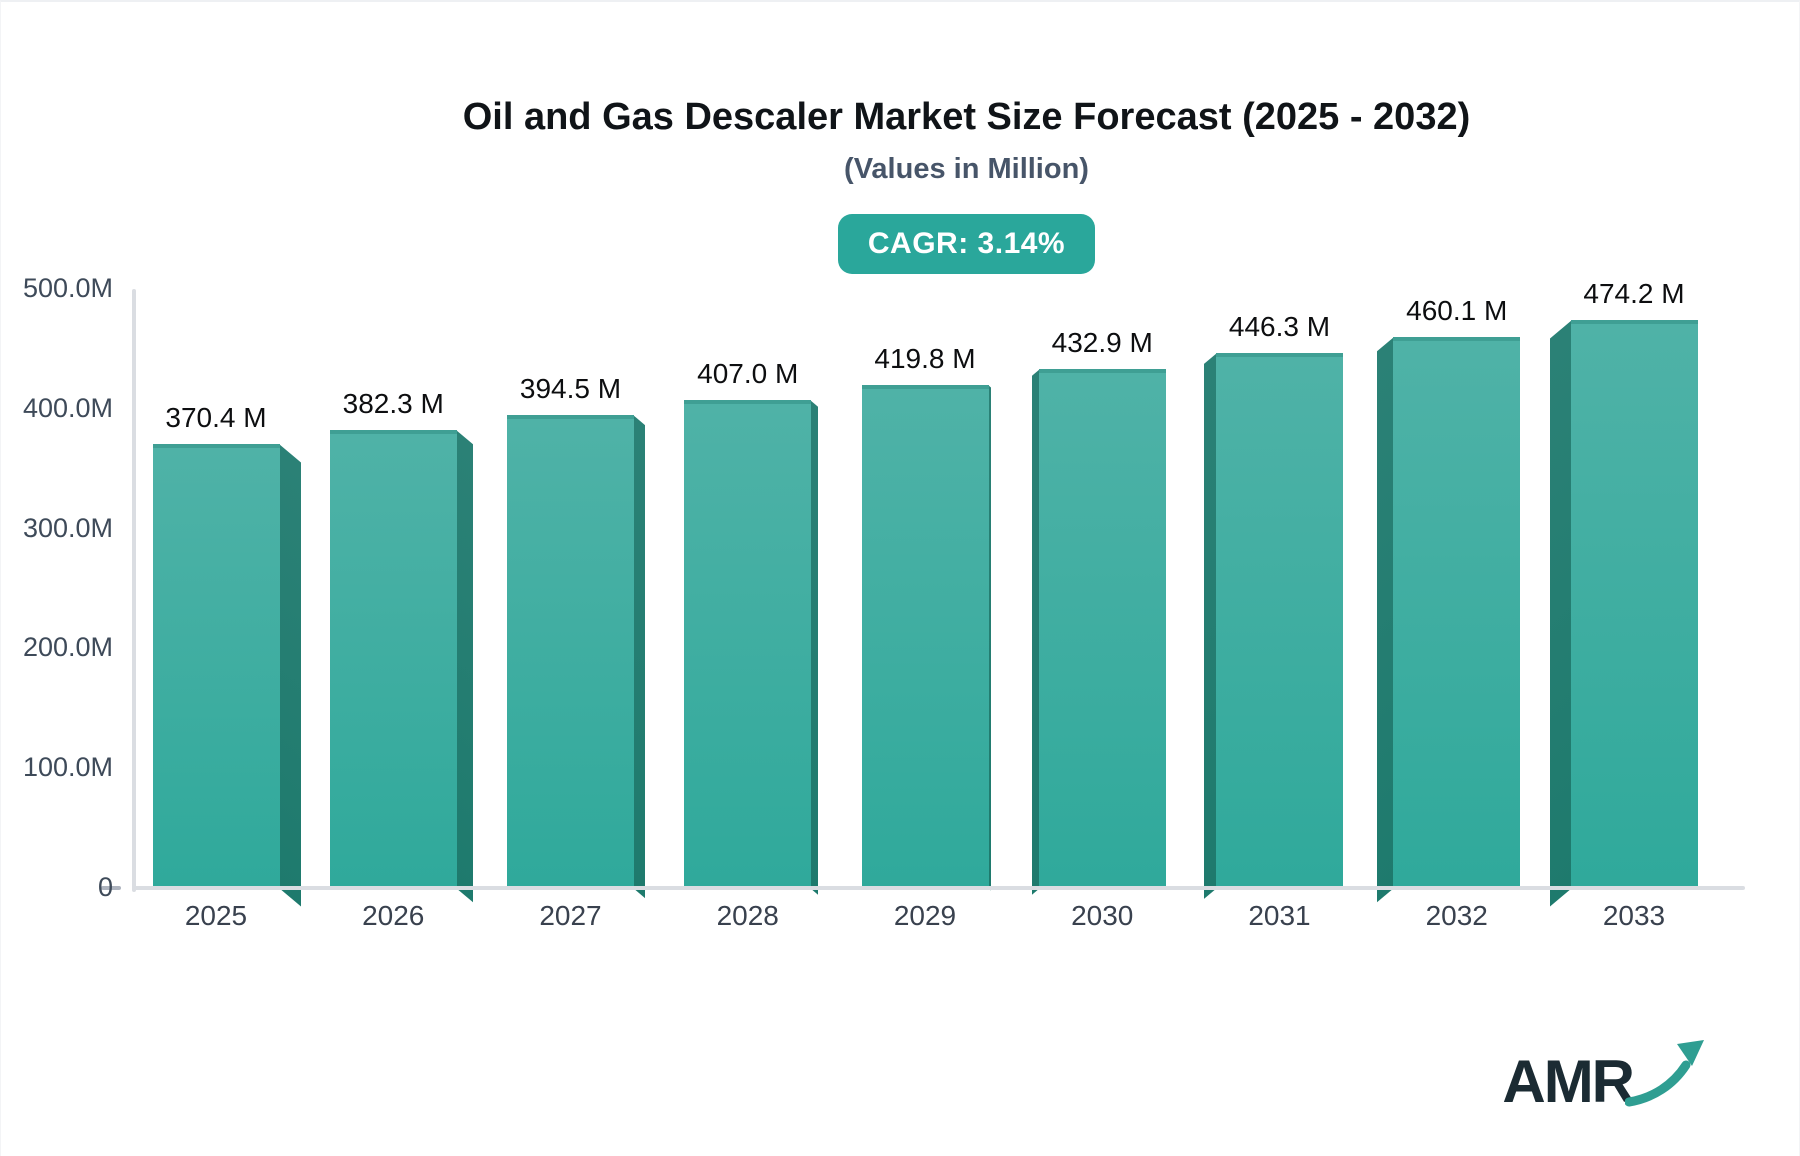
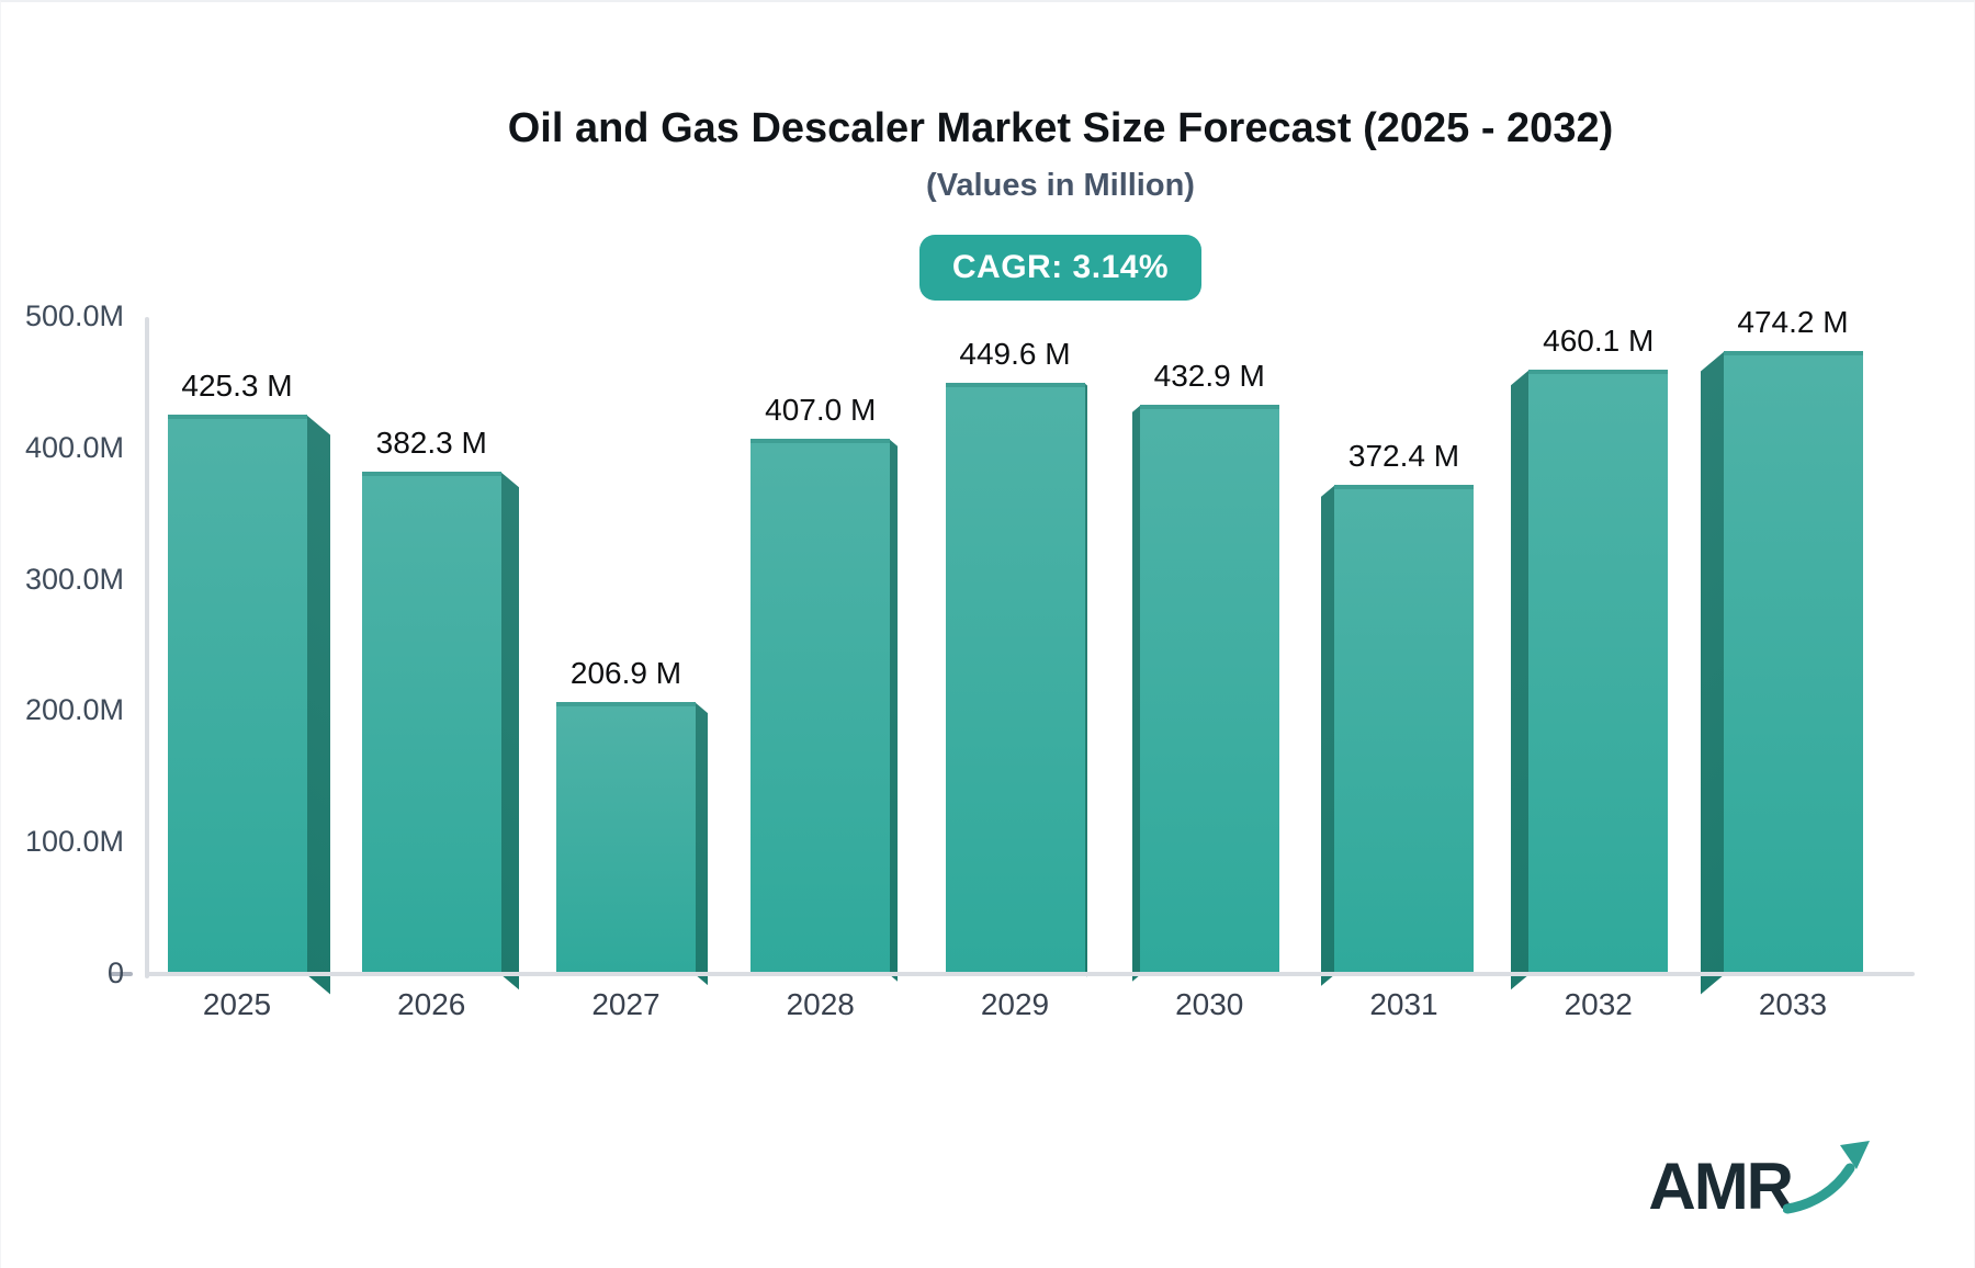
2025: 370.4 -> 425.3
2027: 394.5 -> 206.9
2029: 419.8 -> 449.6
2031: 446.3 -> 372.4
